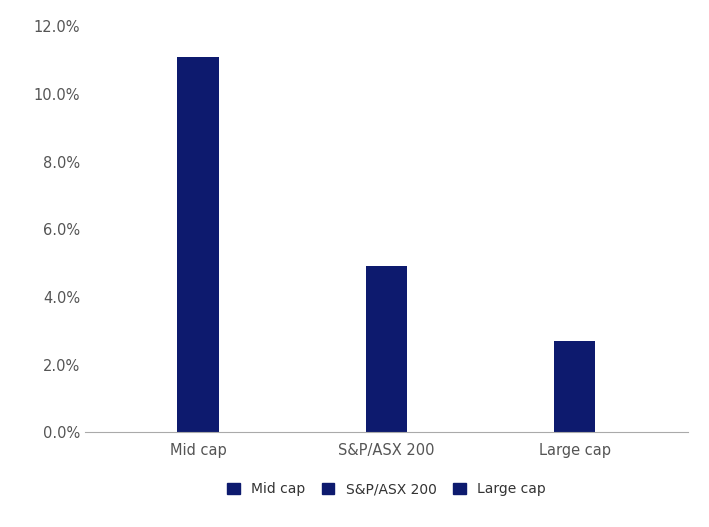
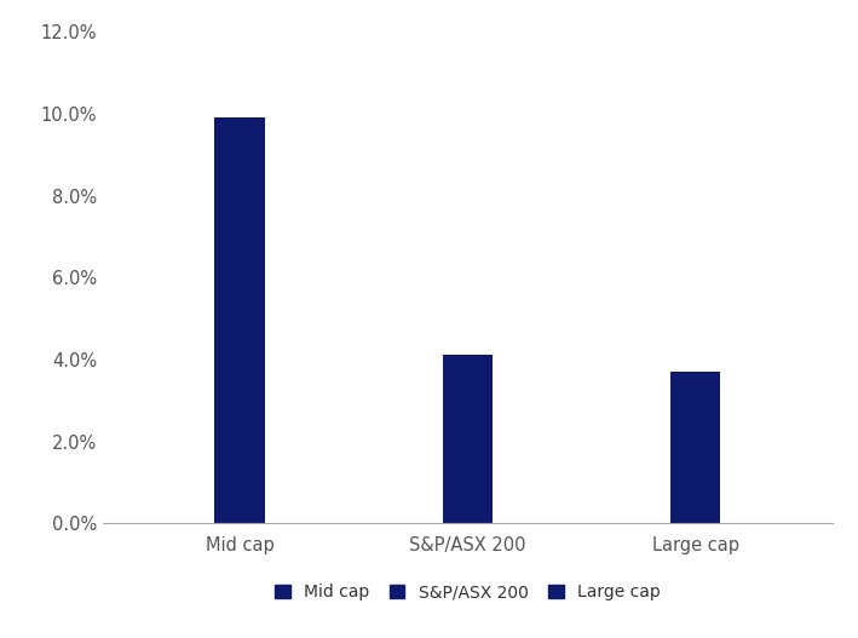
Mid cap: 11.1% -> 9.9%
S&P/ASX 200: 4.9% -> 4.1%
Large cap: 2.7% -> 3.7%
